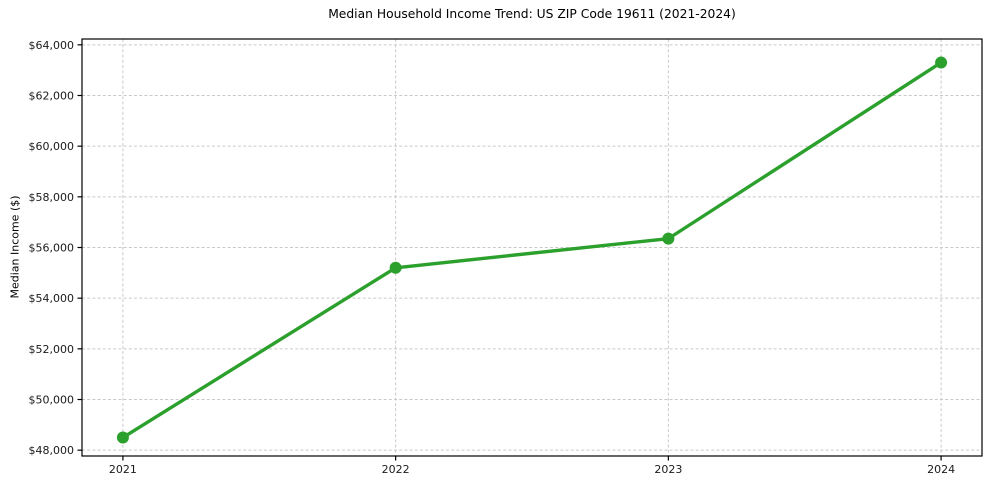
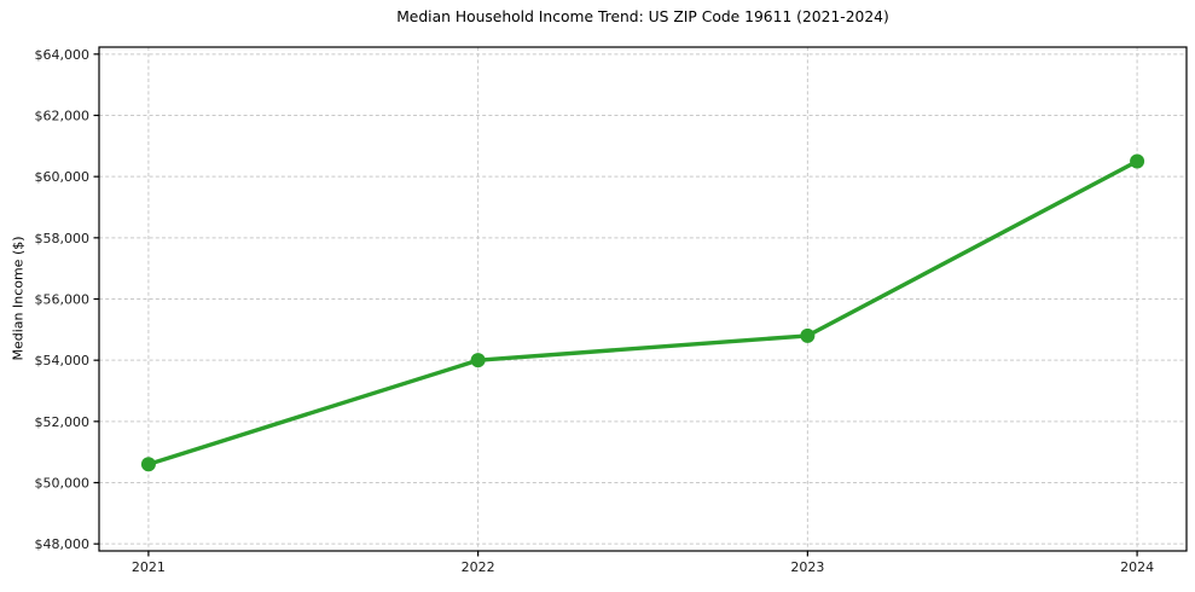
2021: $48500 -> $50600
2022: $55200 -> $54000
2023: $56400 -> $54800
2024: $63300 -> $60500
